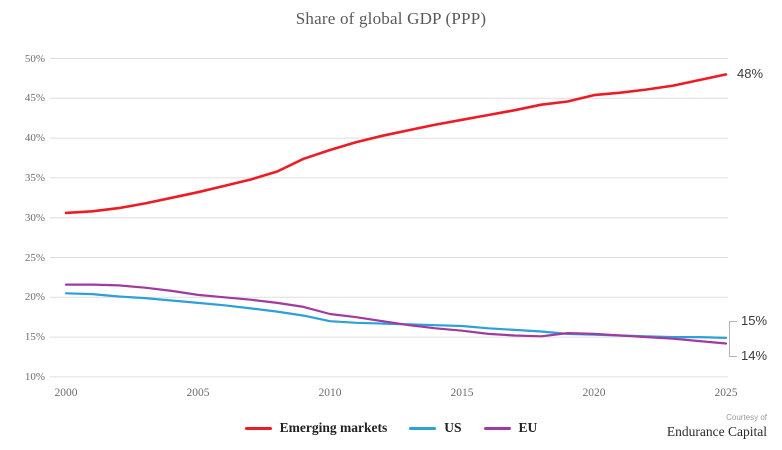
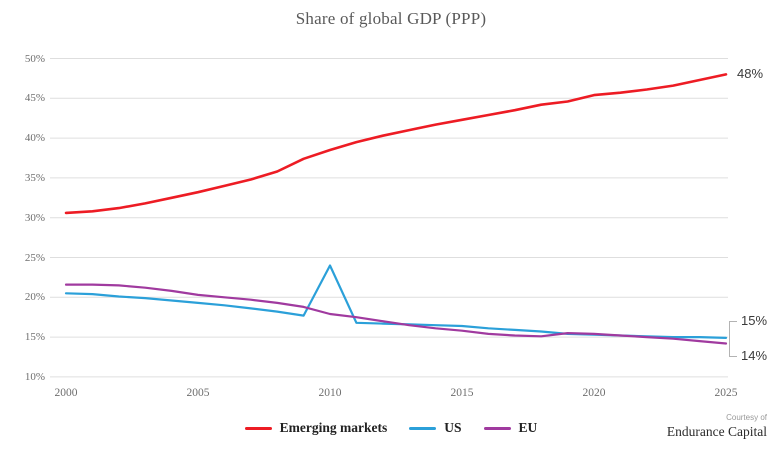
US/2010: 17% -> 24%
